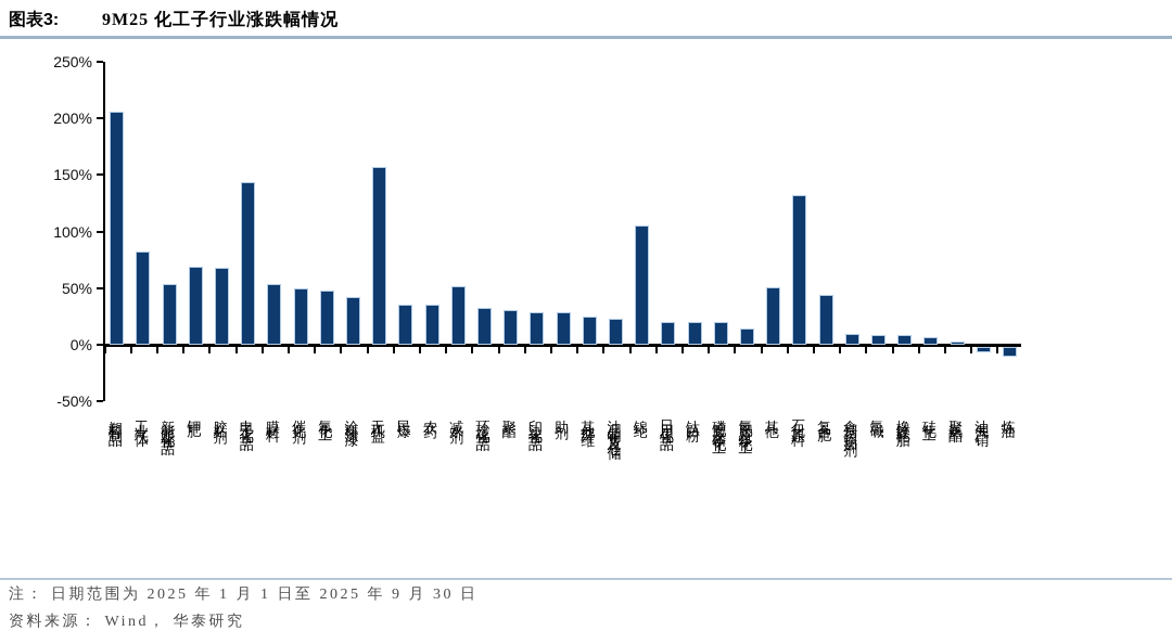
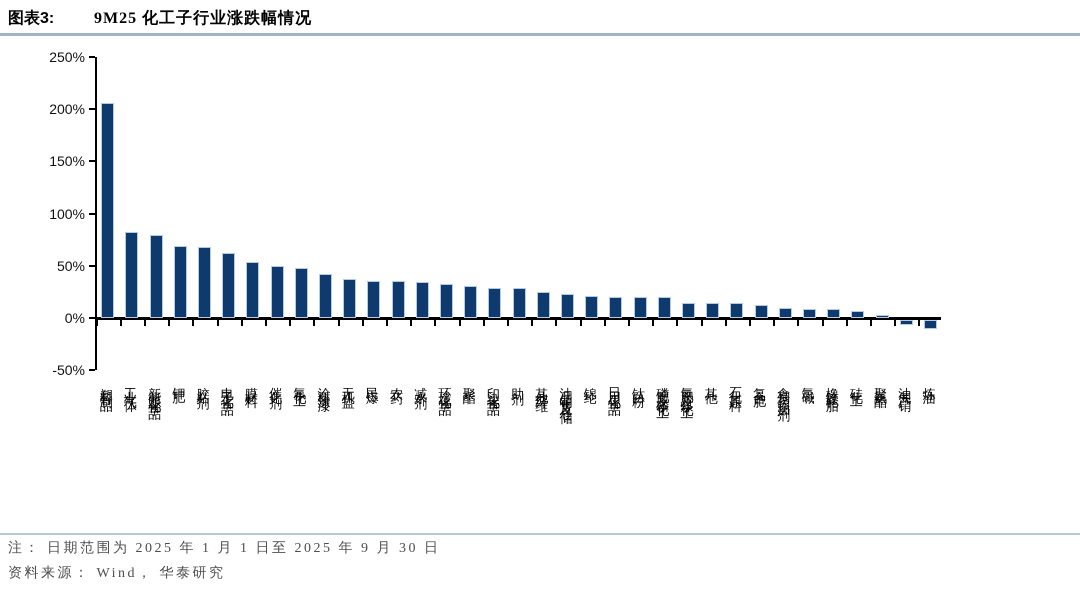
新能源化学品: 54% -> 79%
电子化学品: 144% -> 62%
无机盐: 157% -> 37%
减水剂: 52% -> 34%
锦纶: 105% -> 21%
其他: 51% -> 14%
石化原料: 132% -> 14%
复合肥: 44% -> 12%
